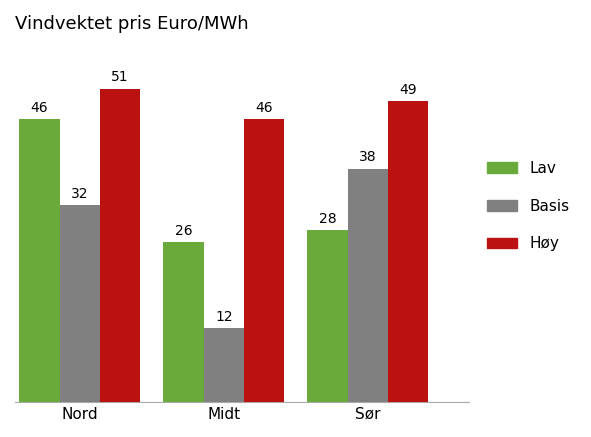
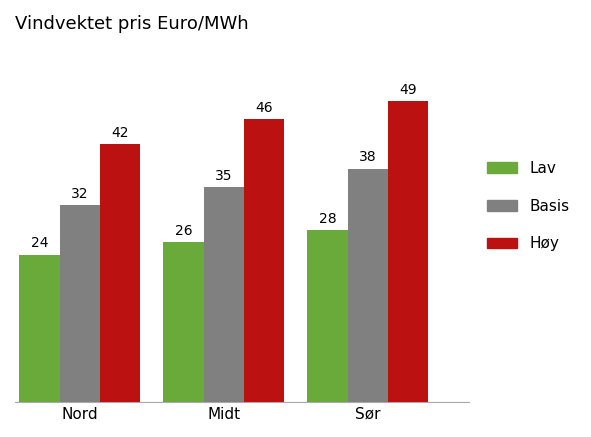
Lav/Nord: 46 -> 24
Høy/Nord: 51 -> 42
Basis/Midt: 12 -> 35
